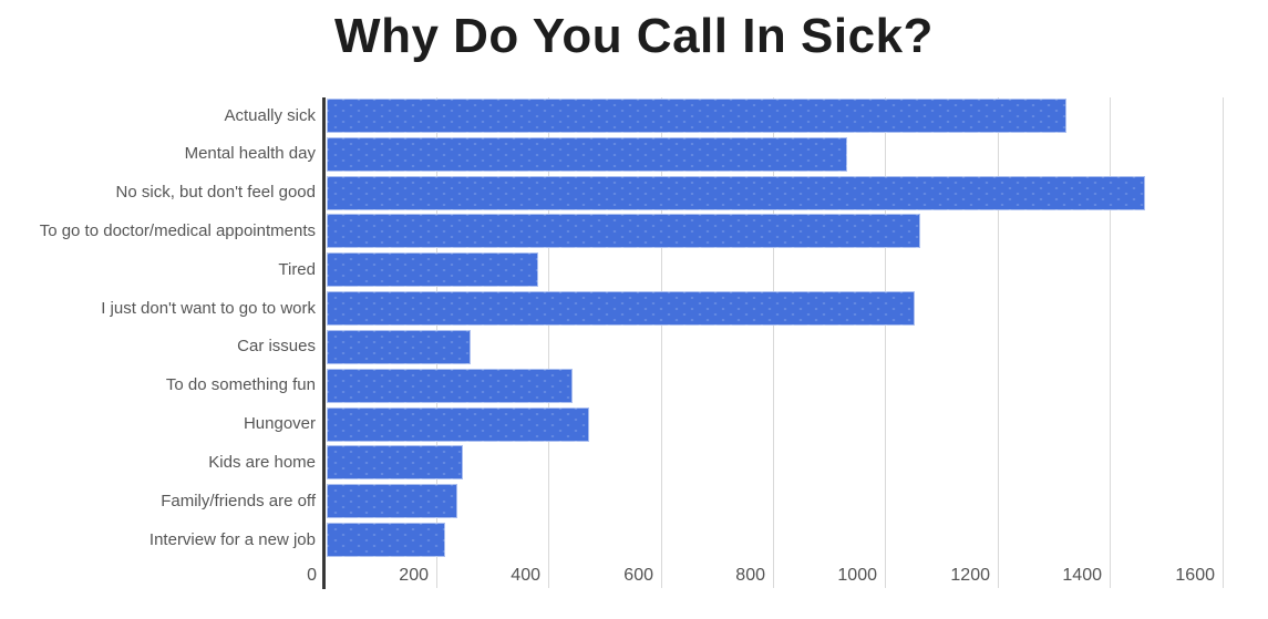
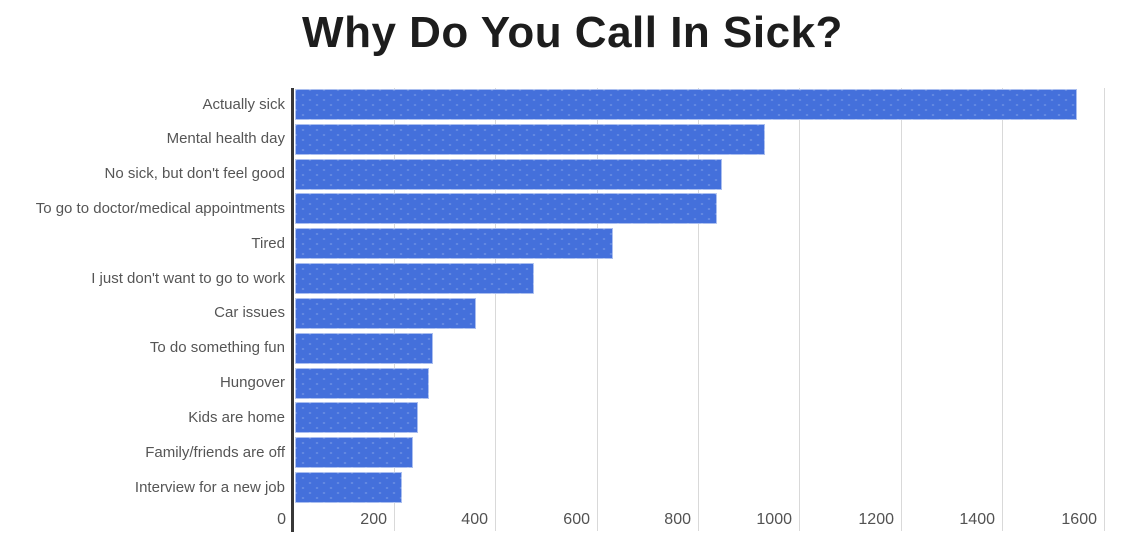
Actually sick: 1320 -> 1540
No sick, but don't feel good: 1460 -> 840
To go to doctor/medical appointments: 1060 -> 840
Tired: 380 -> 630
I just don't want to go to work: 1050 -> 480
Car issues: 260 -> 360
To do something fun: 440 -> 280
Hungover: 470 -> 270
